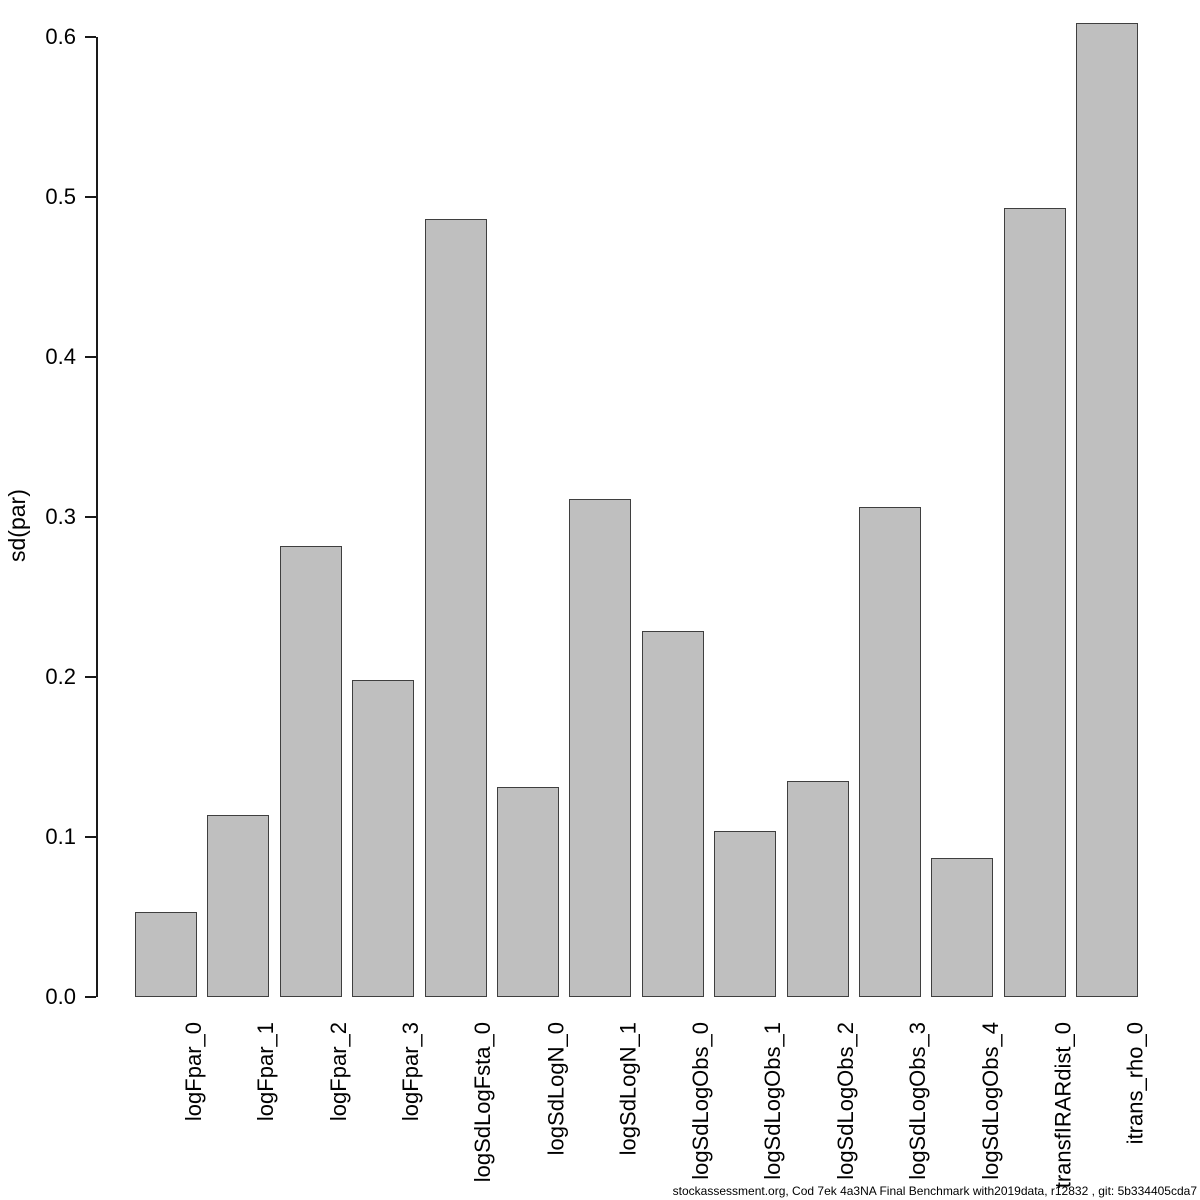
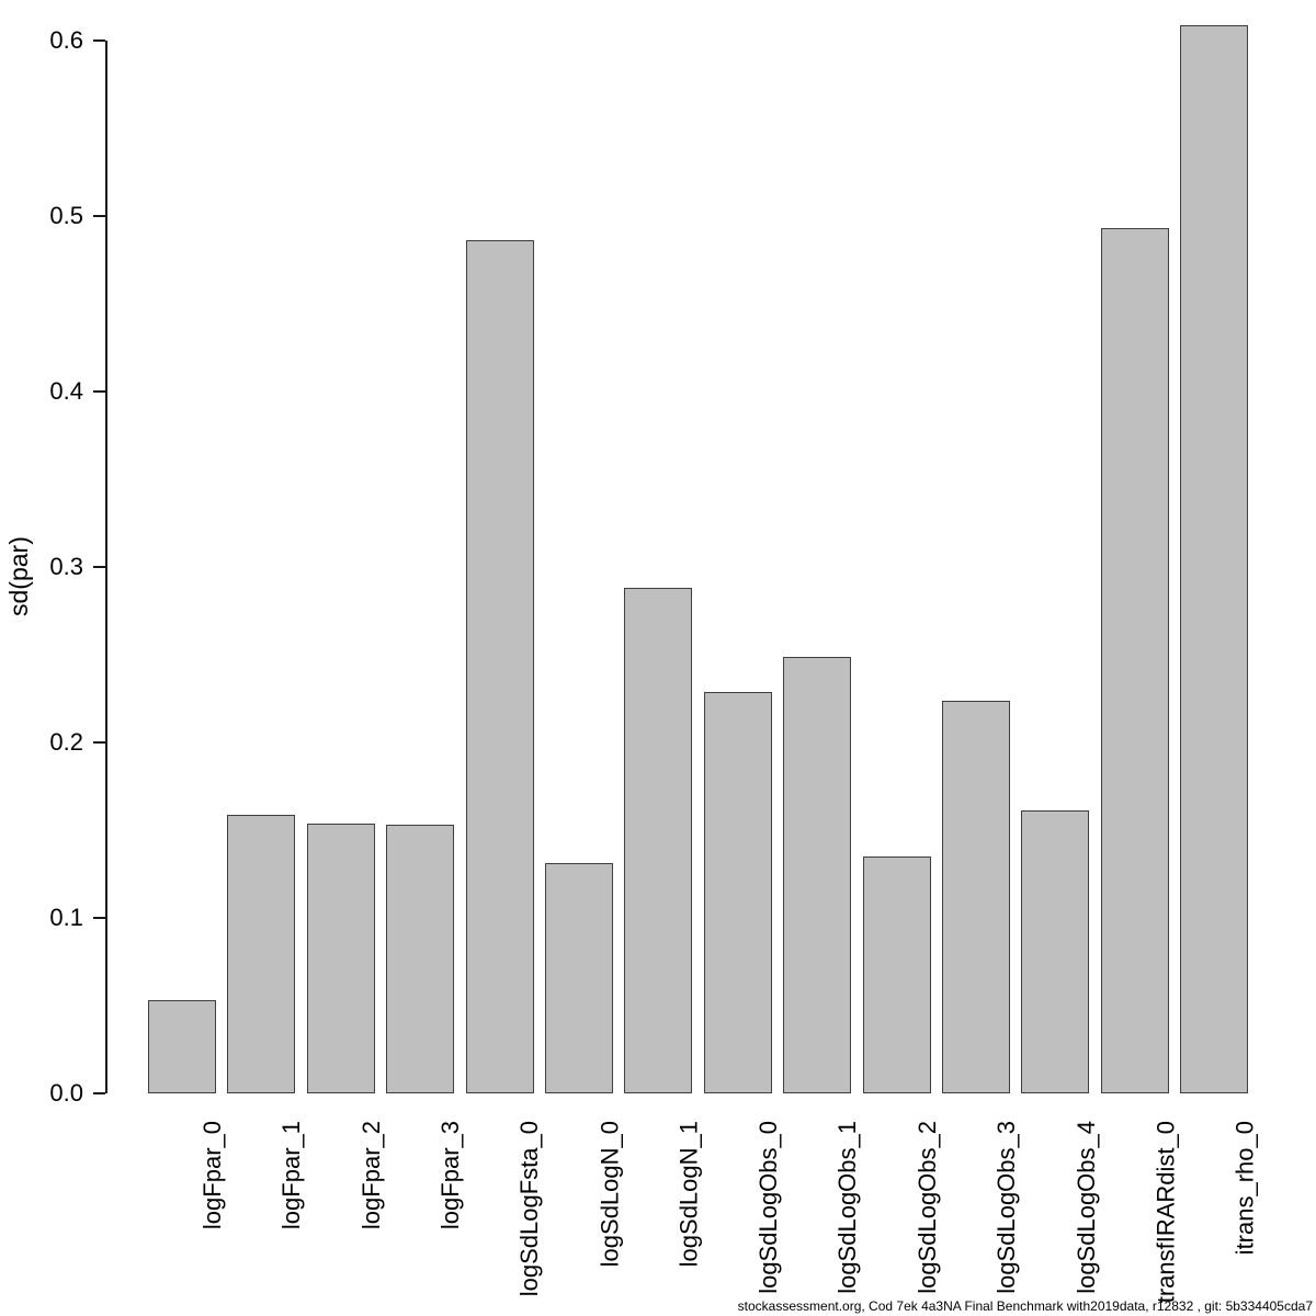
logFpar_1: 0.114 -> 0.159
logFpar_2: 0.282 -> 0.154
logFpar_3: 0.198 -> 0.153
logSdLogN_1: 0.311 -> 0.288
logSdLogObs_1: 0.104 -> 0.249
logSdLogObs_3: 0.306 -> 0.224
logSdLogObs_4: 0.087 -> 0.161
